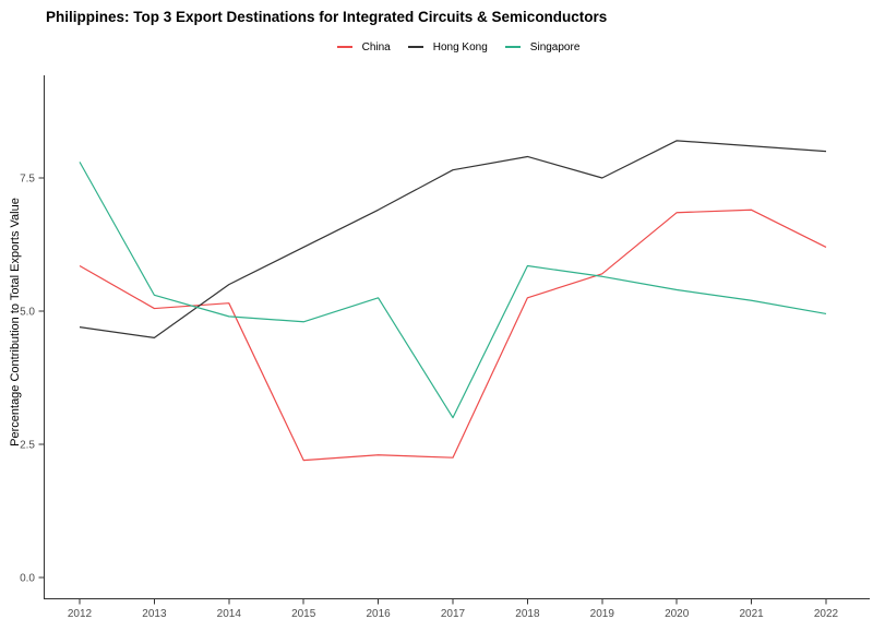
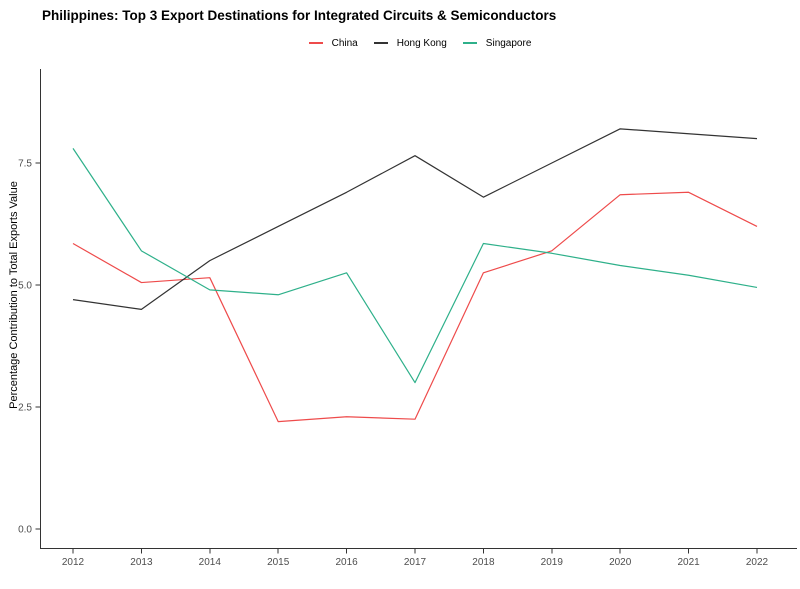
Singapore/2013: 5.3 -> 5.7
Hong Kong/2018: 7.9 -> 6.8
